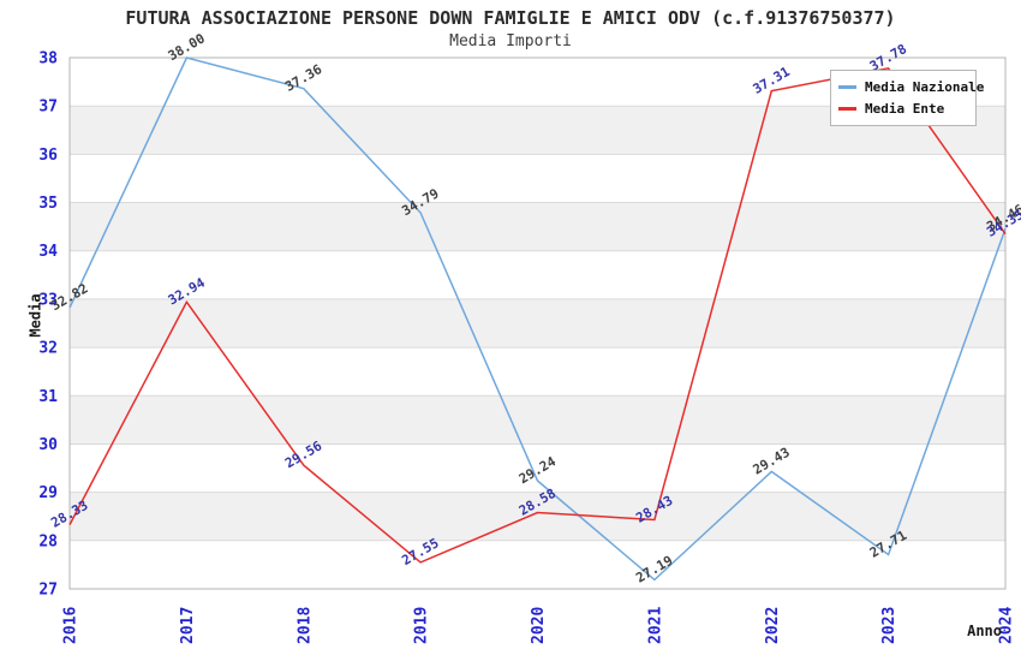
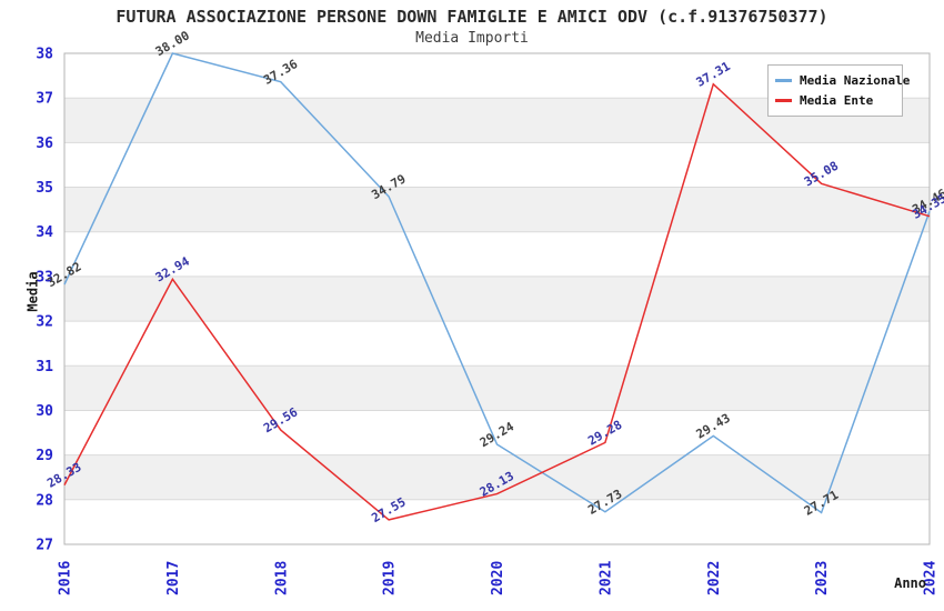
Media Ente/2020: 28.58 -> 28.13
Media Nazionale/2021: 27.19 -> 27.73
Media Ente/2021: 28.43 -> 29.28
Media Ente/2023: 37.78 -> 35.08
